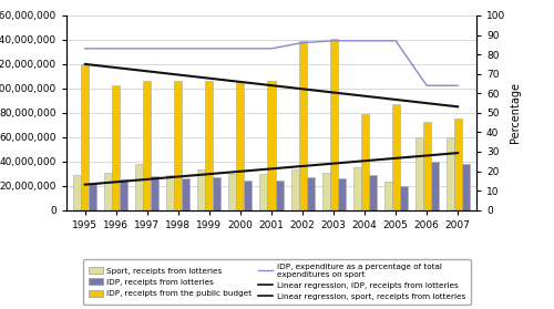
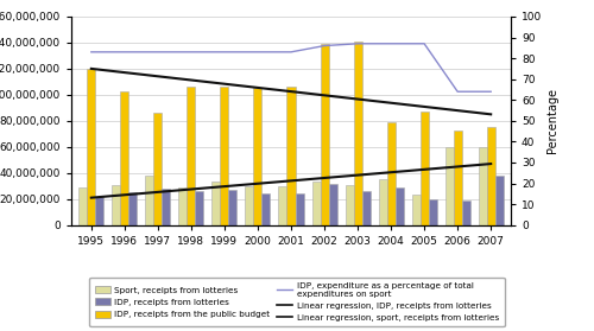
IDP, receipts from the public budget/1997: 106,000,000 -> 86,000,000
IDP, receipts from lotteries/2002: 27,000,000 -> 32,000,000
IDP, receipts from lotteries/2006: 40,000,000 -> 19,000,000
